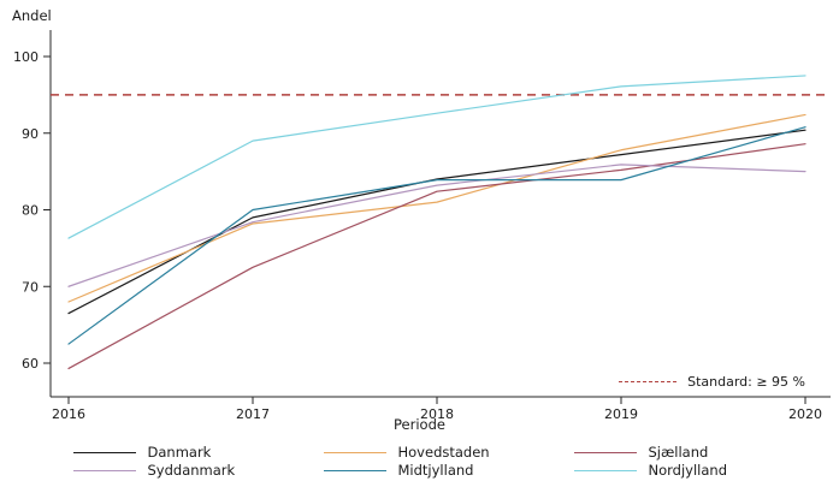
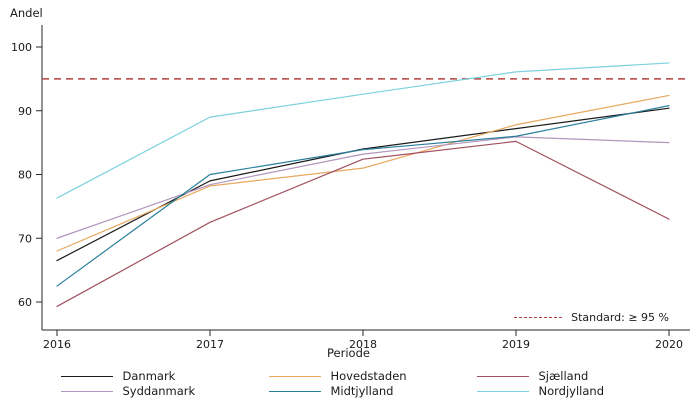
Midtjylland/2019: 84 -> 86
Sjælland/2020: 89 -> 73
